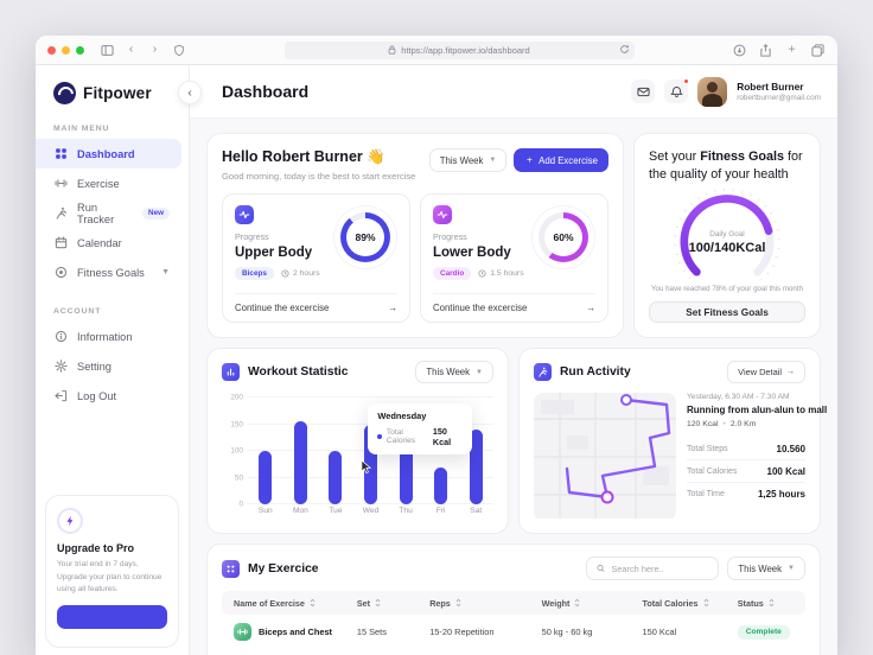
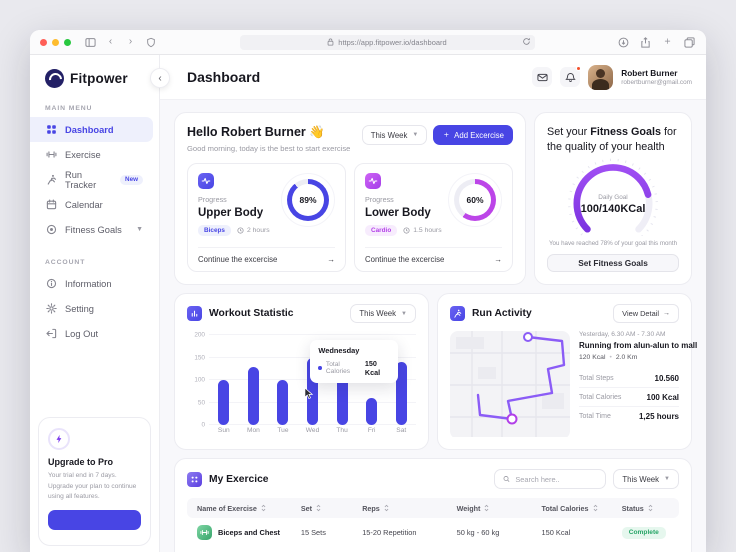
Mon: 160 -> 130
Fri: 70 -> 60
